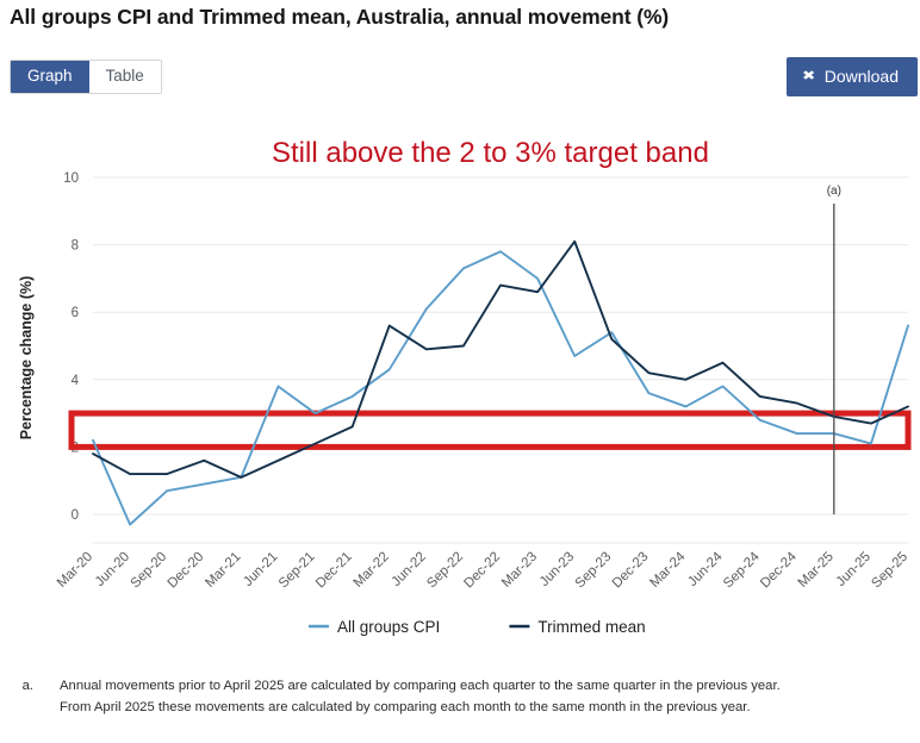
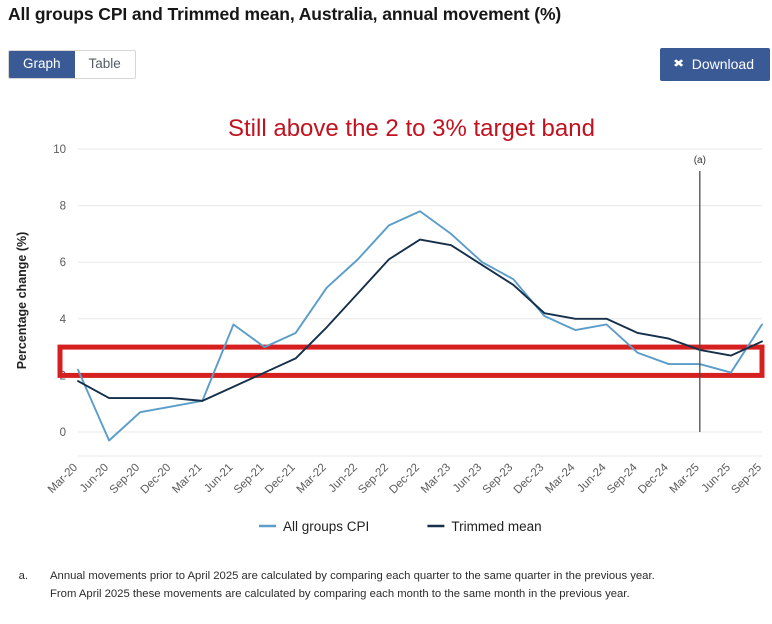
Trimmed mean/Dec-20: 1.6 -> 1.2
All groups CPI/Mar-22: 4.3 -> 5.1
Trimmed mean/Mar-22: 5.6 -> 3.7
Trimmed mean/Sep-22: 5.0 -> 6.1
All groups CPI/Jun-23: 4.7 -> 6.0
Trimmed mean/Jun-23: 8.1 -> 5.9
All groups CPI/Dec-23: 3.6 -> 4.1
All groups CPI/Mar-24: 3.2 -> 3.6
Trimmed mean/Jun-24: 4.5 -> 4.0
All groups CPI/Sep-25: 5.6 -> 3.8
